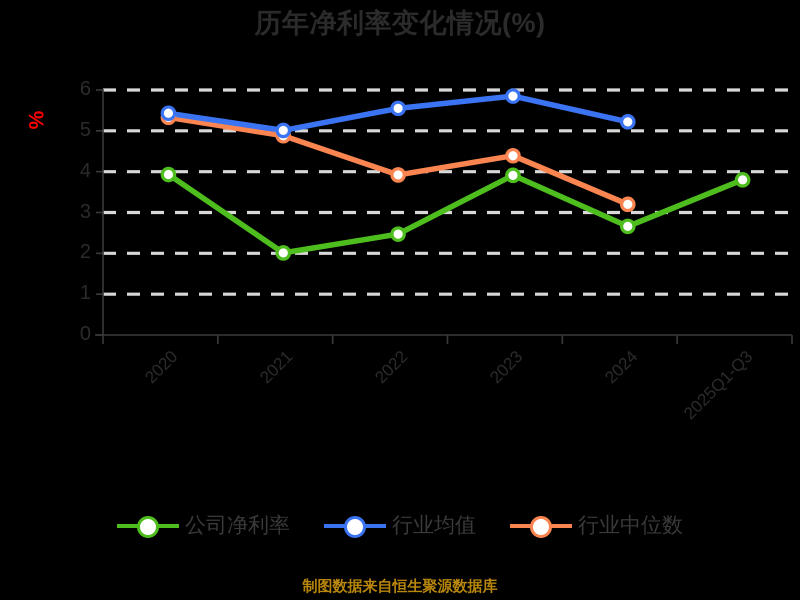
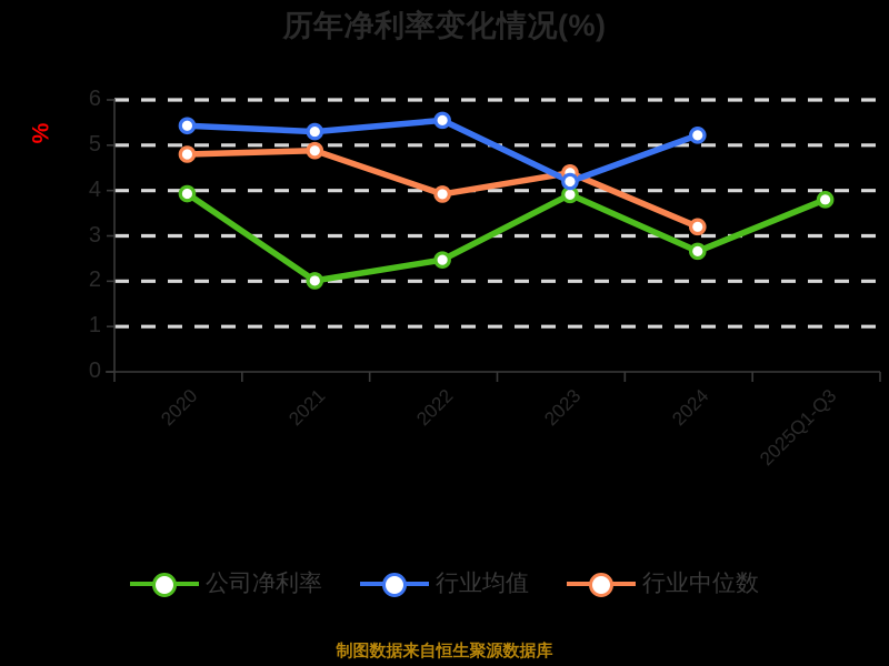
行业中位数/2020: 5.3 -> 4.8
行业均值/2021: 5.0 -> 5.3
行业均值/2023: 5.8 -> 4.2
